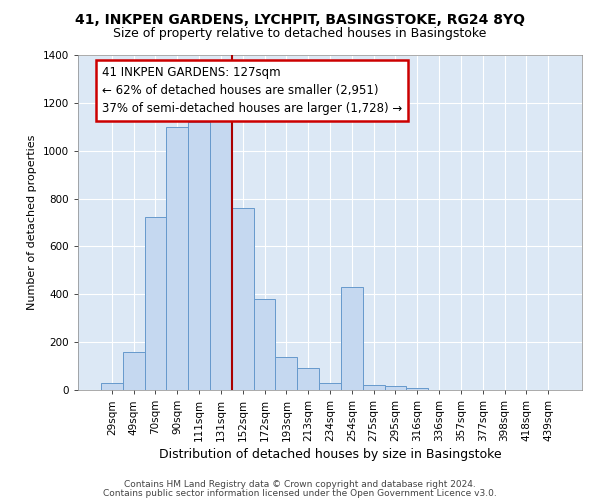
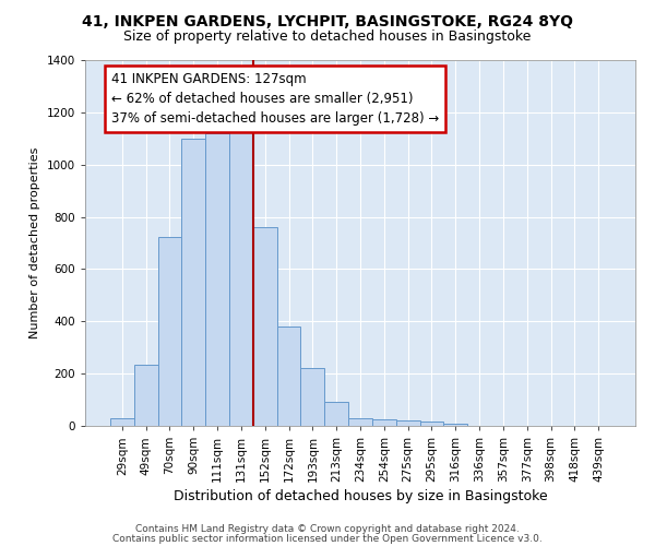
49sqm: 160 -> 235
193sqm: 140 -> 220
254sqm: 430 -> 25
